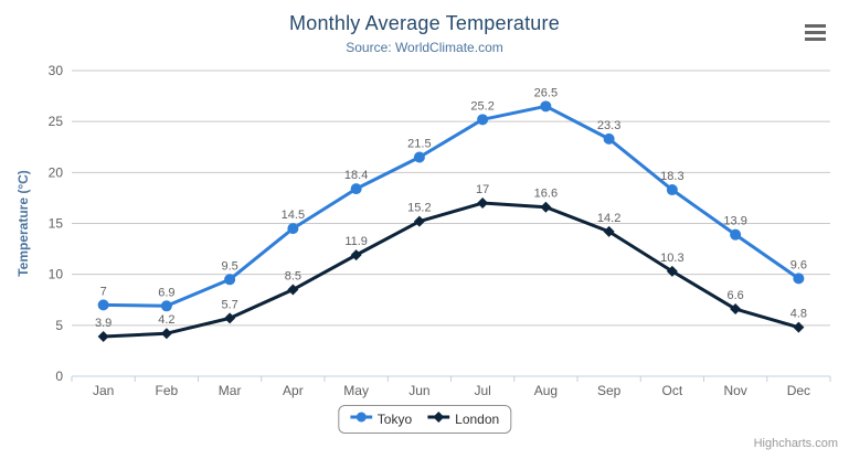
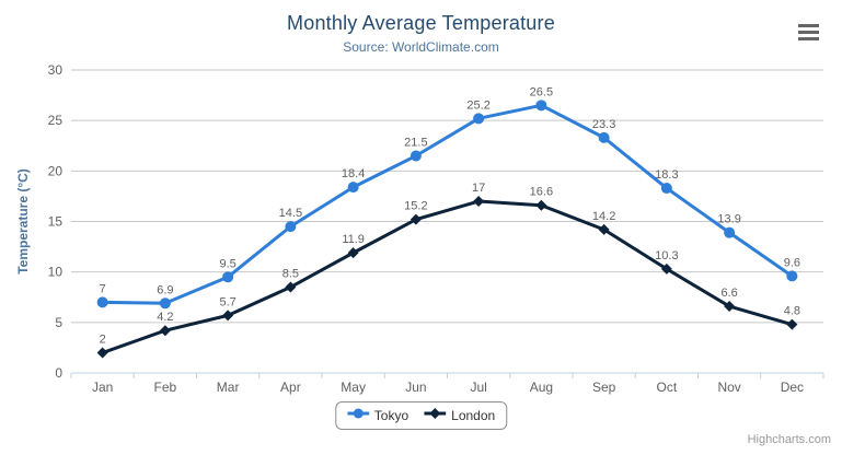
London/Jan: 3.9 -> 2
